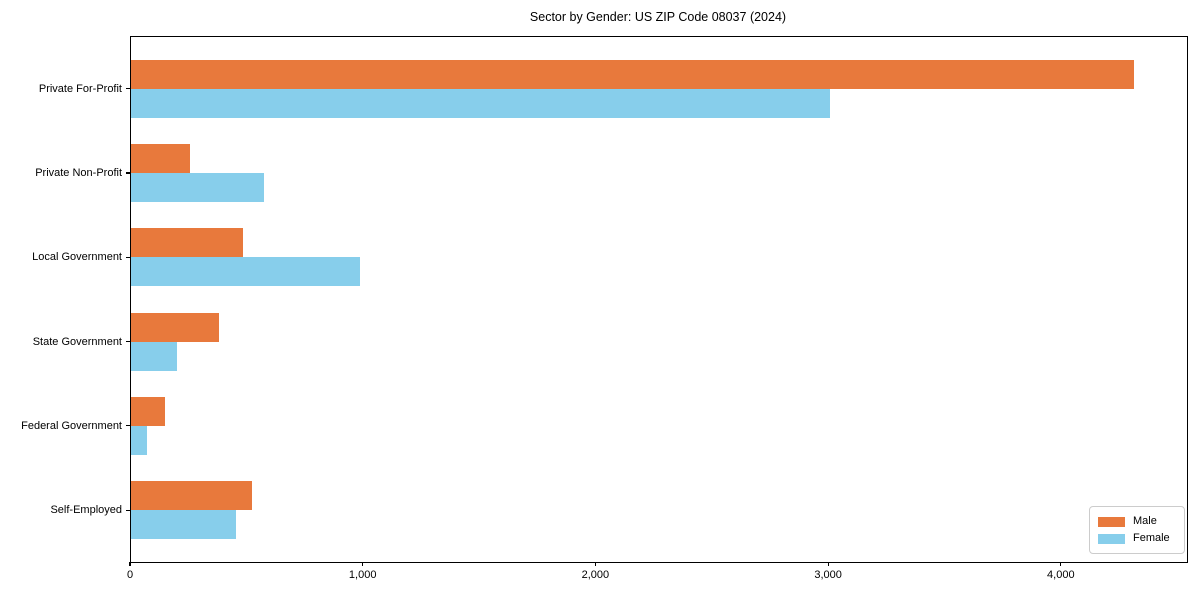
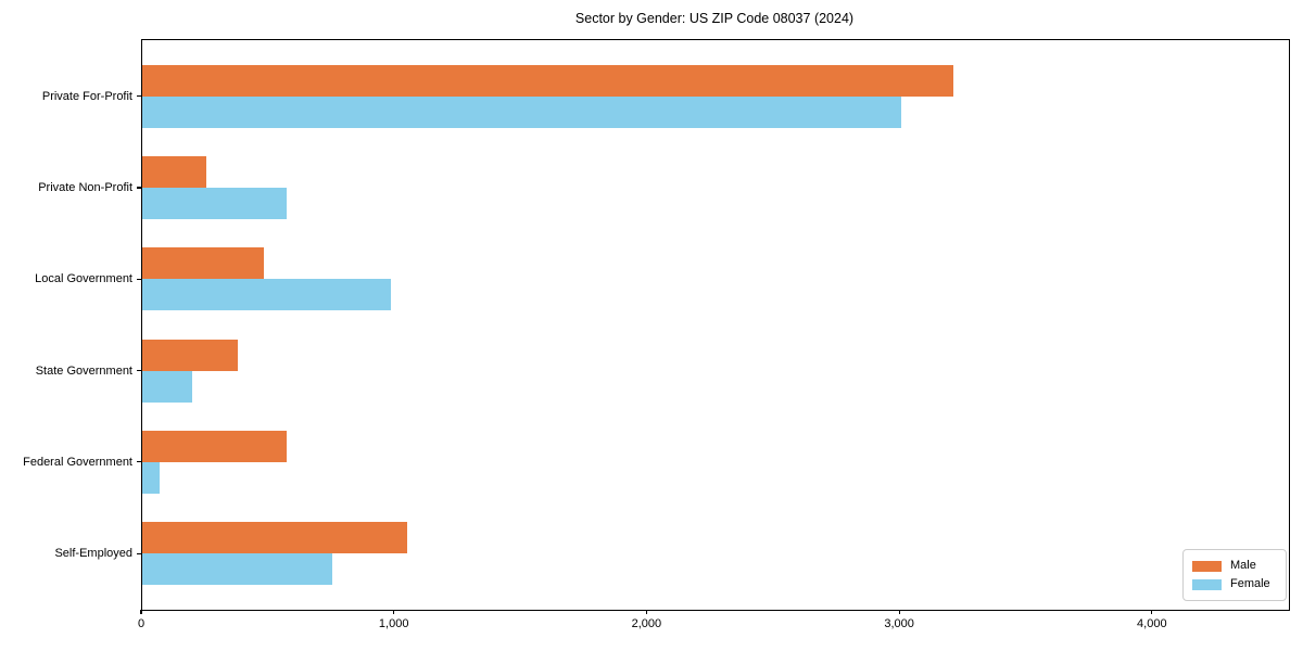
Male/Private For-Profit: 4310 -> 3210
Male/Federal Government: 150 -> 570
Male/Self-Employed: 520 -> 1050
Female/Self-Employed: 450 -> 750
